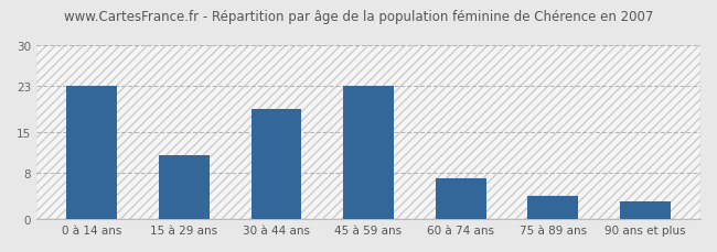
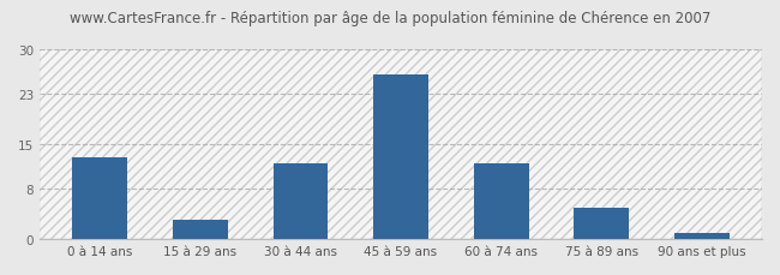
0 à 14 ans: 23 -> 13
15 à 29 ans: 11 -> 3
30 à 44 ans: 19 -> 12
45 à 59 ans: 23 -> 26
60 à 74 ans: 7 -> 12
75 à 89 ans: 4 -> 5
90 ans et plus: 3 -> 1
